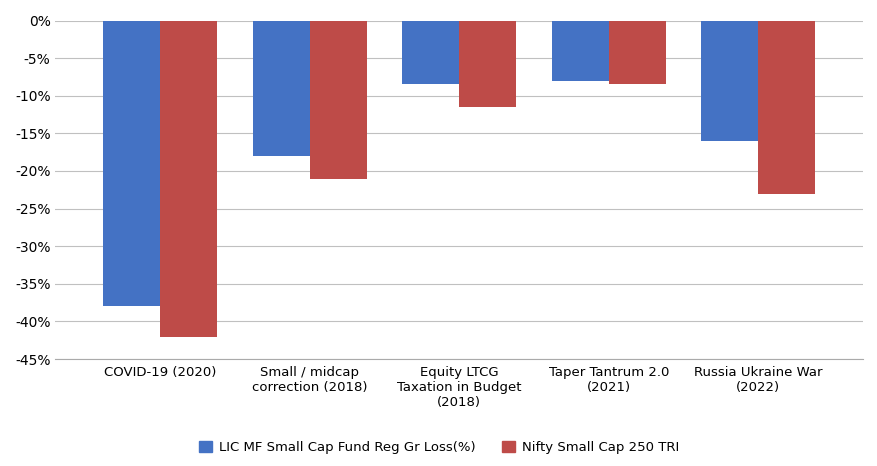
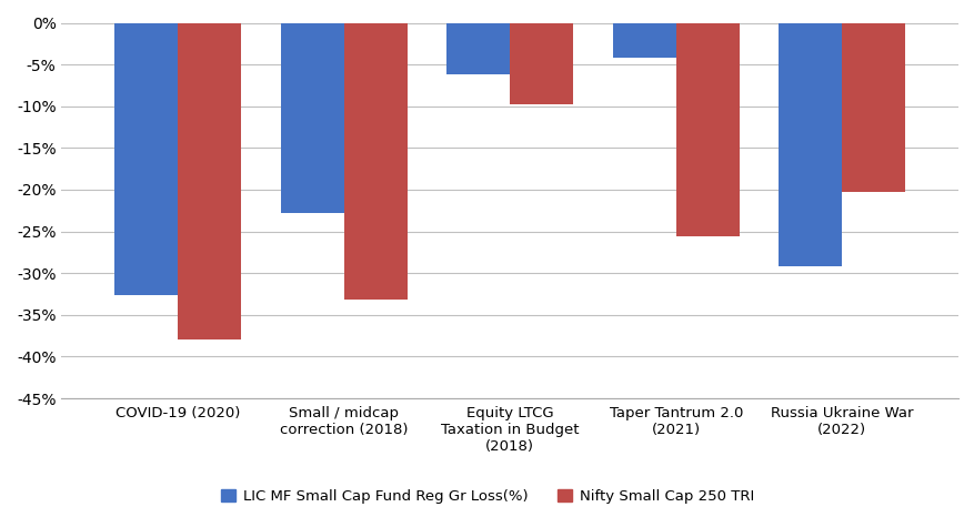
LIC MF Small Cap Fund Reg Gr Loss(%)/COVID-19 (2020): -38.0% -> -32.6%
Nifty Small Cap 250 TRI/COVID-19 (2020): -42.0% -> -38.0%
LIC MF Small Cap Fund Reg Gr Loss(%)/Small / midcap correction (2018): -18.0% -> -22.8%
Nifty Small Cap 250 TRI/Small / midcap correction (2018): -21.0% -> -33.2%
LIC MF Small Cap Fund Reg Gr Loss(%)/Equity LTCG Taxation in Budget (2018): -8.5% -> -6.2%
Nifty Small Cap 250 TRI/Equity LTCG Taxation in Budget (2018): -11.5% -> -9.8%
LIC MF Small Cap Fund Reg Gr Loss(%)/Taper Tantrum 2.0 (2021): -8.0% -> -4.2%
Nifty Small Cap 250 TRI/Taper Tantrum 2.0 (2021): -8.5% -> -25.6%
LIC MF Small Cap Fund Reg Gr Loss(%)/Russia Ukraine War (2022): -16.0% -> -29.2%
Nifty Small Cap 250 TRI/Russia Ukraine War (2022): -23.0% -> -20.2%
